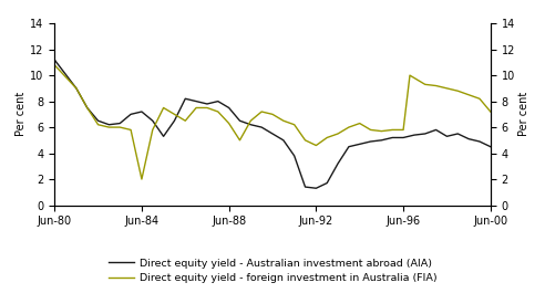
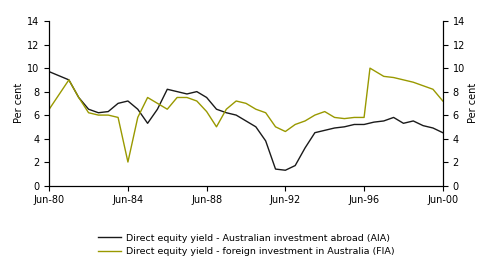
Direct equity yield - Australian investment abroad (AIA)/Jun-80: 11.2 -> 9.7
Direct equity yield - foreign investment in Australia (FIA)/Jun-80: 10.8 -> 6.5
